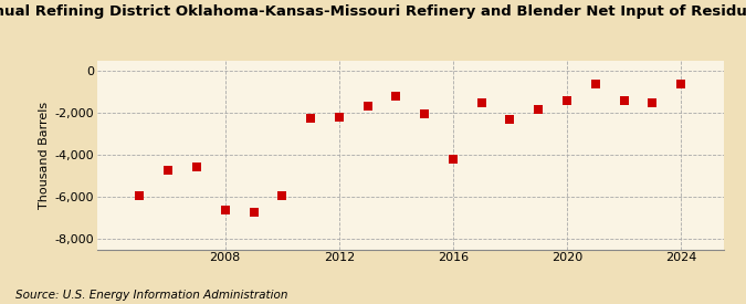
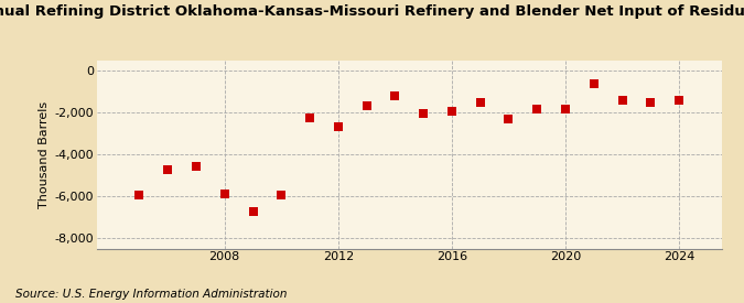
2008: -6,600 -> -5,900
2012: -2,200 -> -2,600
2016: -4,200 -> -2,000
2020: -1,400 -> -1,800
2024: -600 -> -1,400
